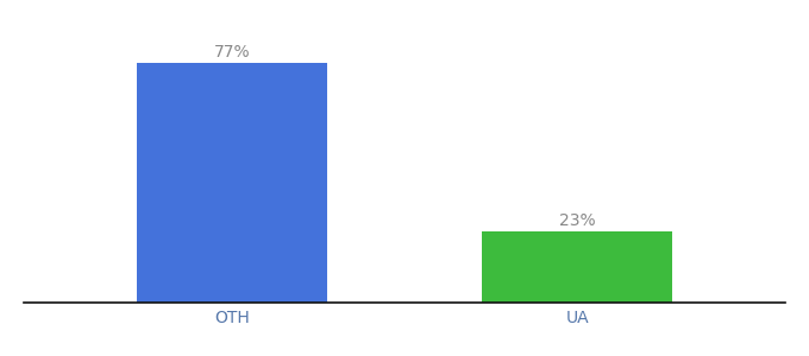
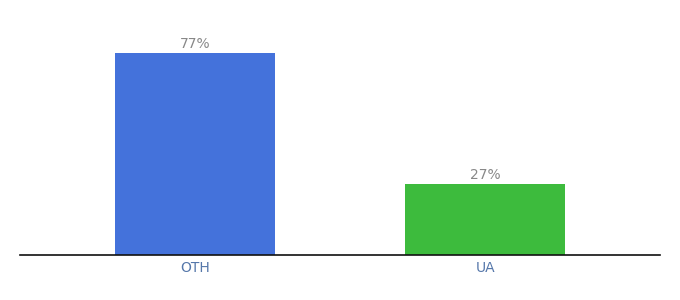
UA: 23% -> 27%
